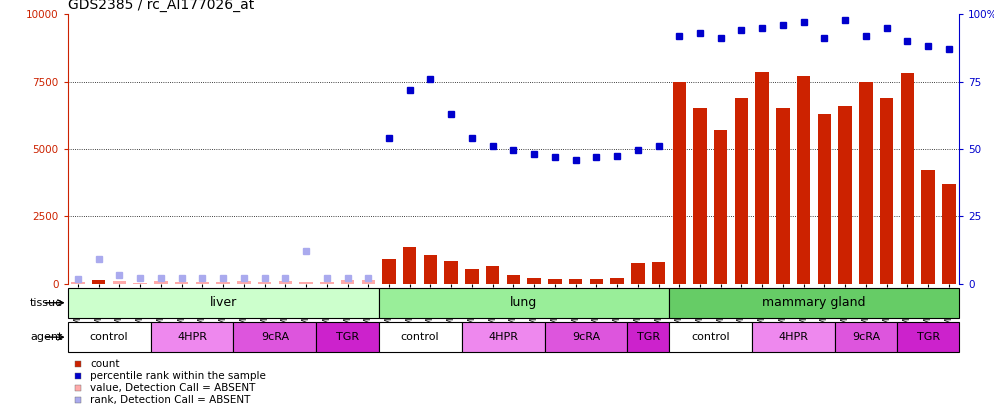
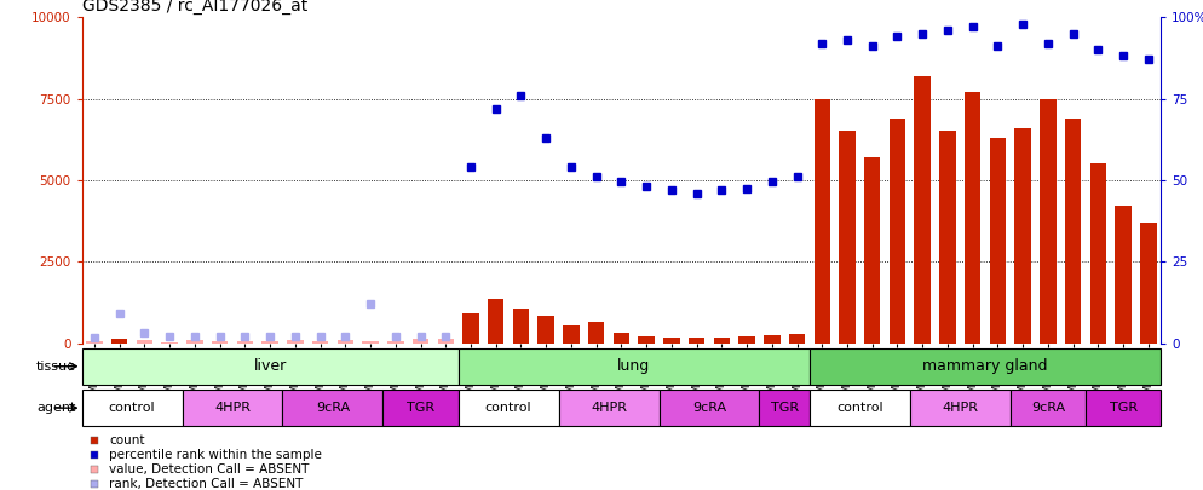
GSM89953: 750 -> 250
GSM89956: 800 -> 280
GSM89945: 7850 -> 8200
GSM89851: 7800 -> 5500
